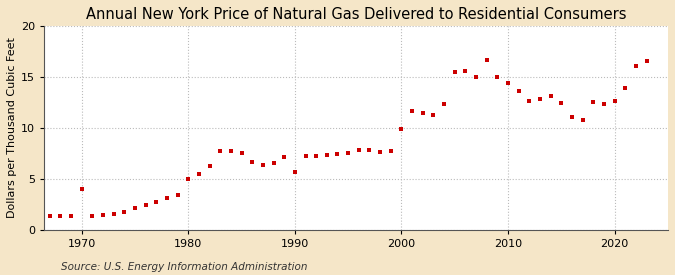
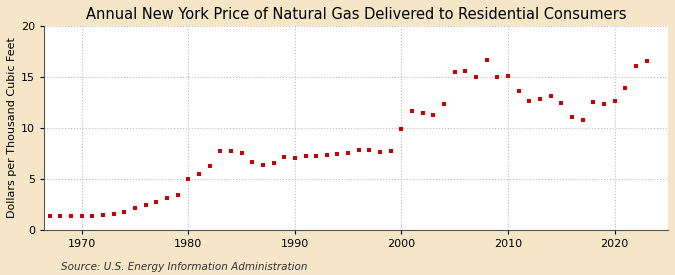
1970: 4.0 -> 1.3
1990: 5.7 -> 7.1
2010: 14.4 -> 15.1
